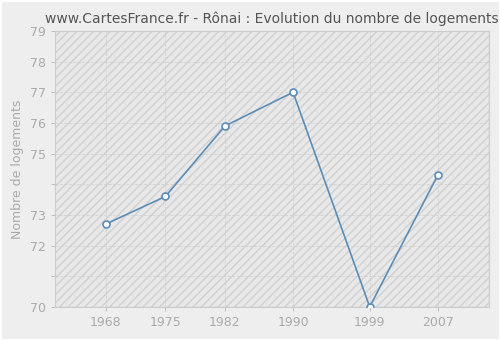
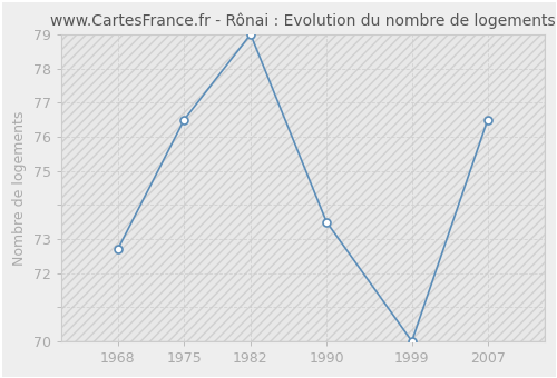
1975: 73.6 -> 76.5
1982: 75.9 -> 79.0
1990: 77.0 -> 73.5
2007: 74.3 -> 76.5
